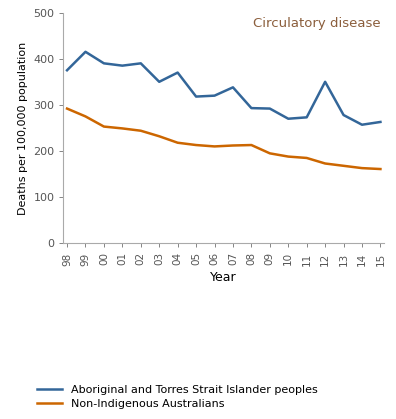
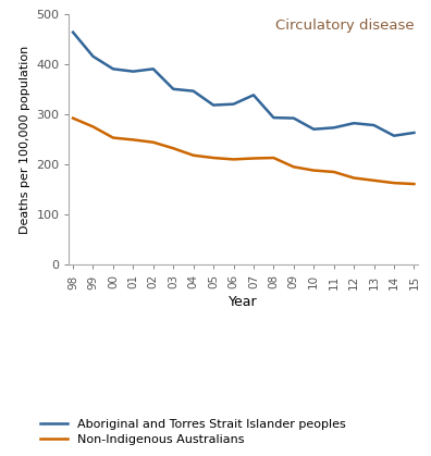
Aboriginal and Torres Strait Islander peoples/98: 375 -> 463
Aboriginal and Torres Strait Islander peoples/04: 370 -> 346
Aboriginal and Torres Strait Islander peoples/12: 350 -> 282
